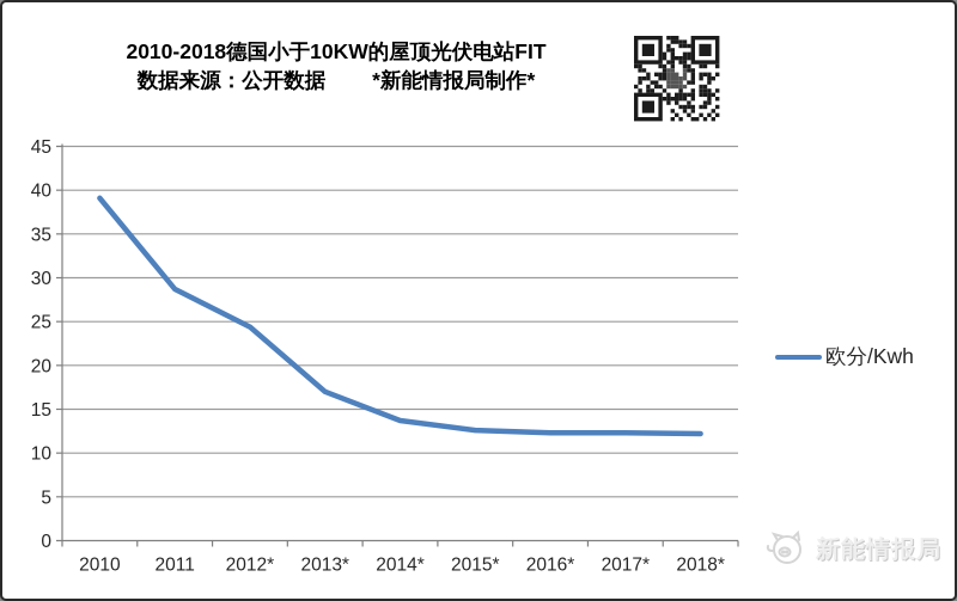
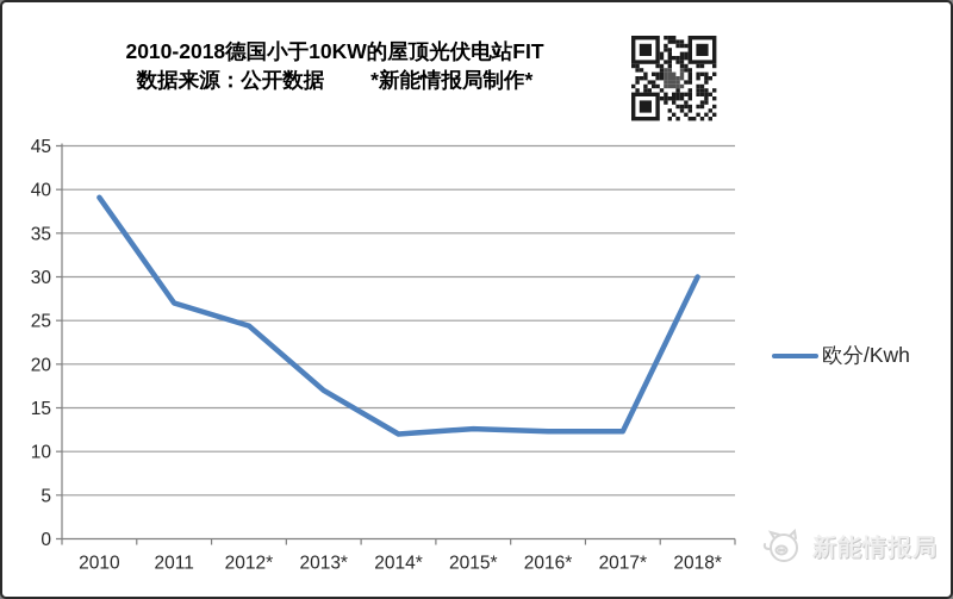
2011: 29 -> 27
2014*: 14 -> 12
2018*: 12 -> 30
